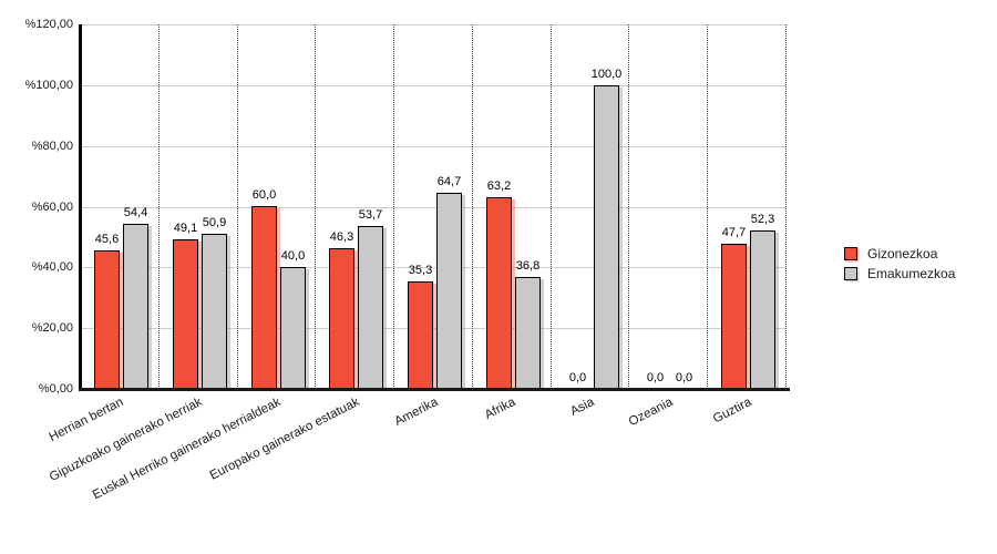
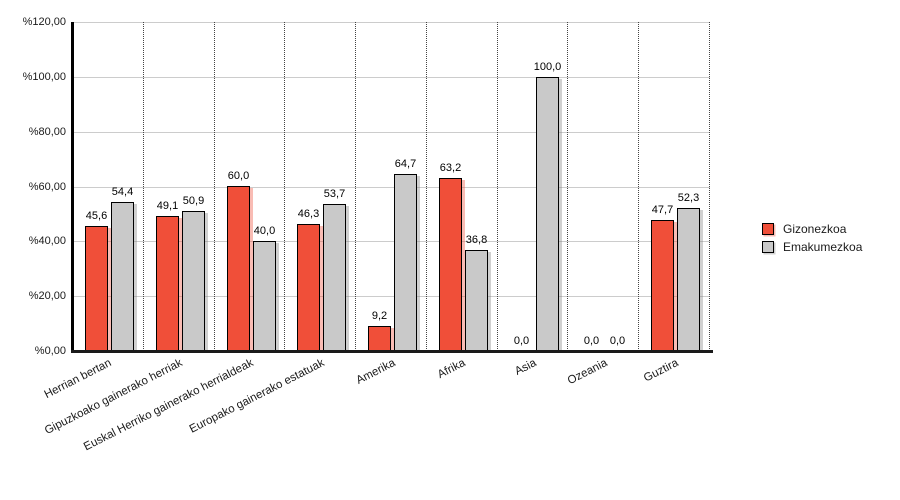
Gizonezkoa/Amerika: 35,3 -> 9,2
